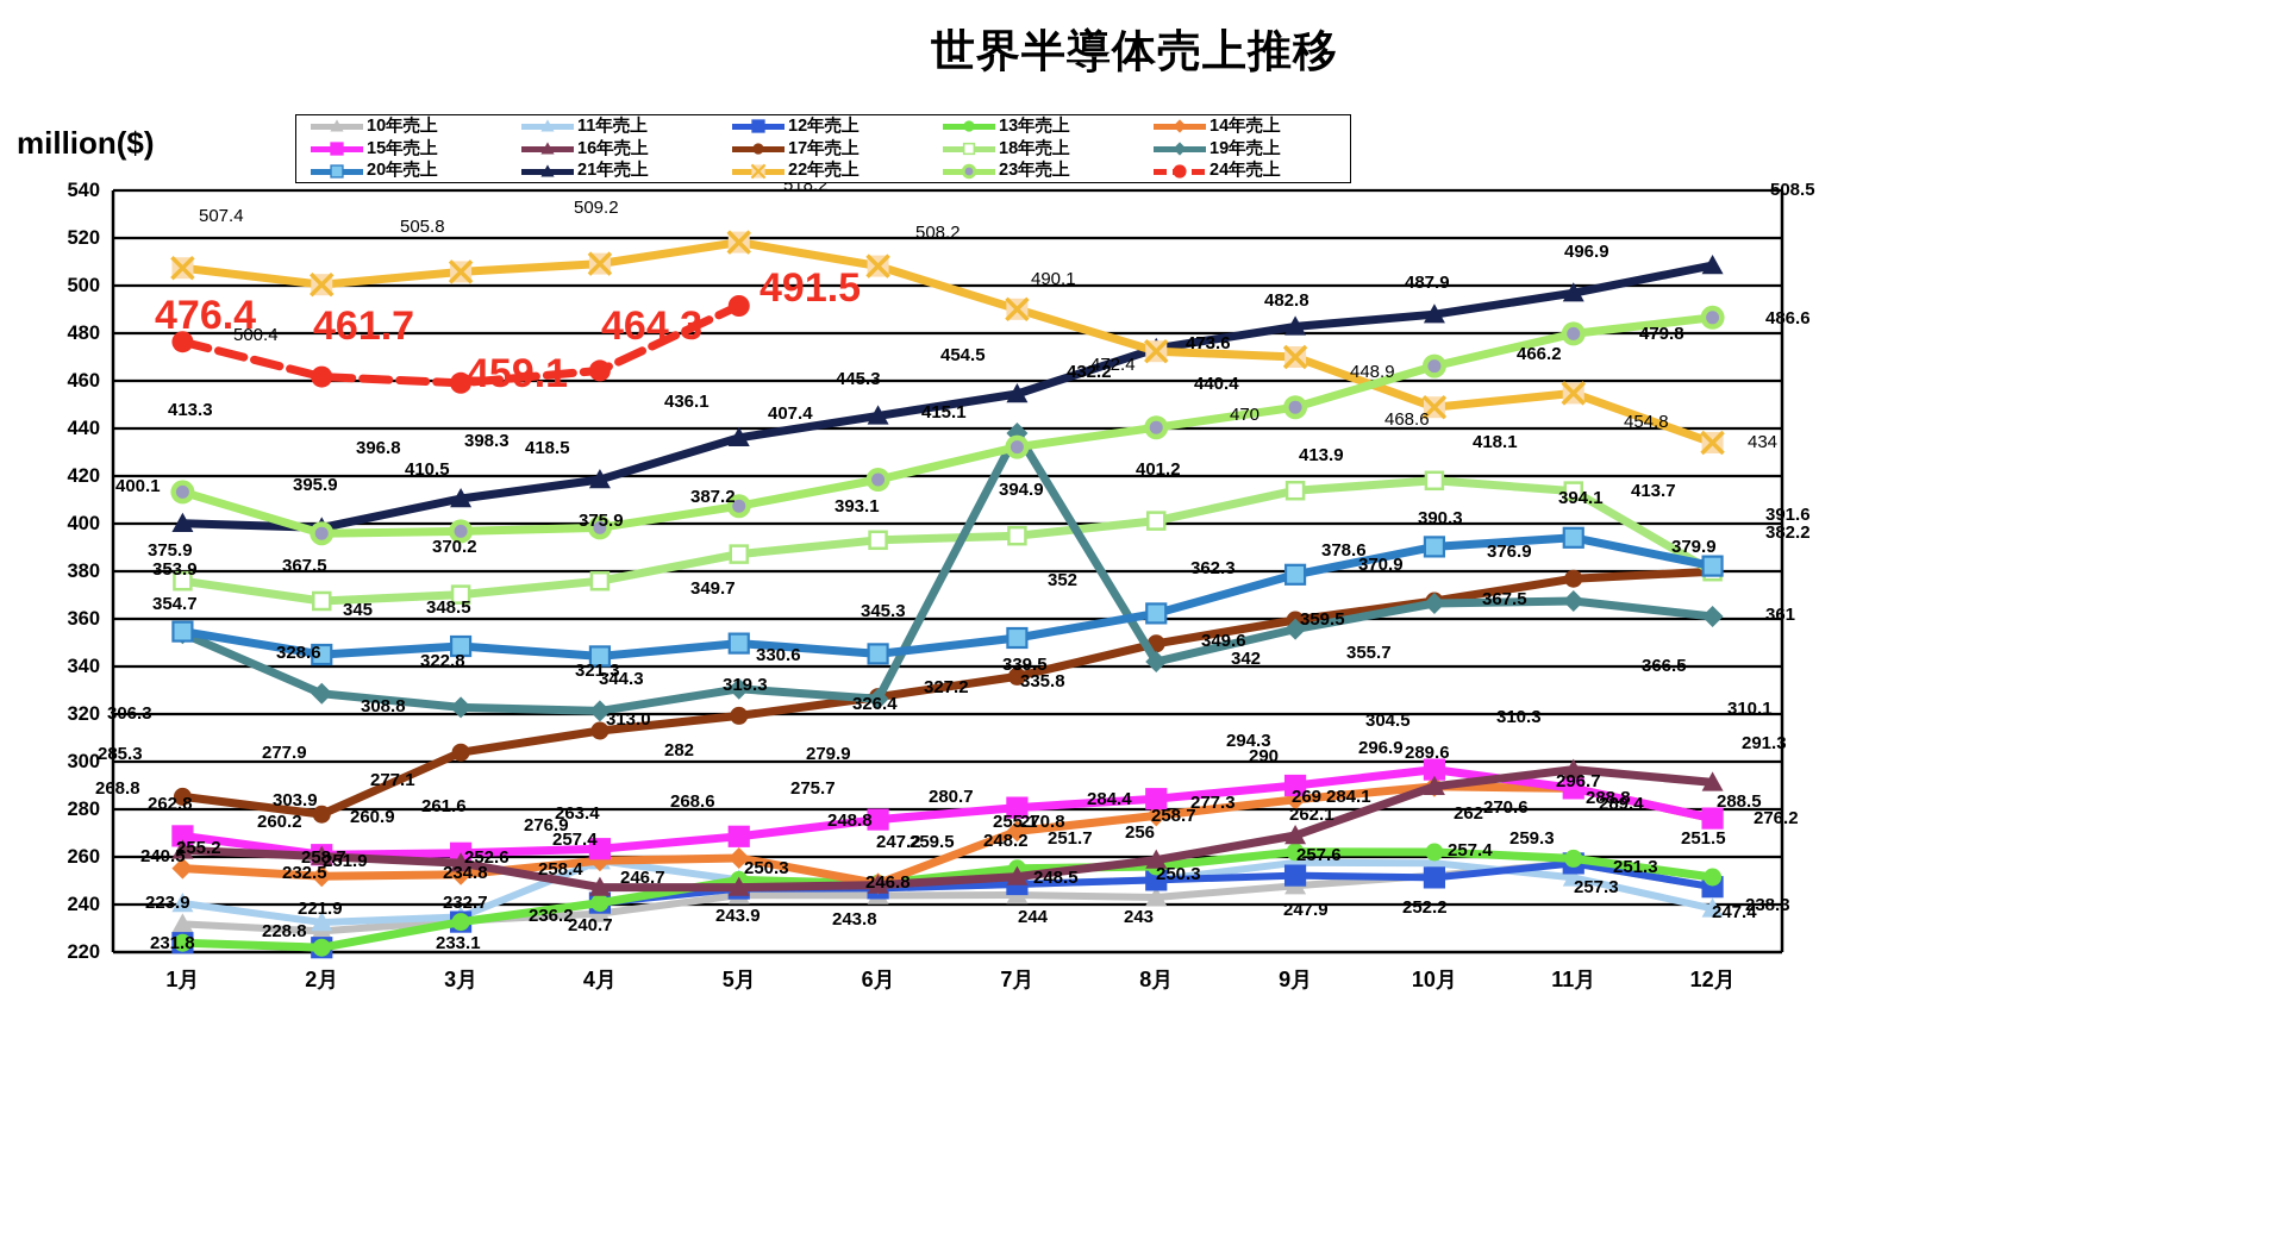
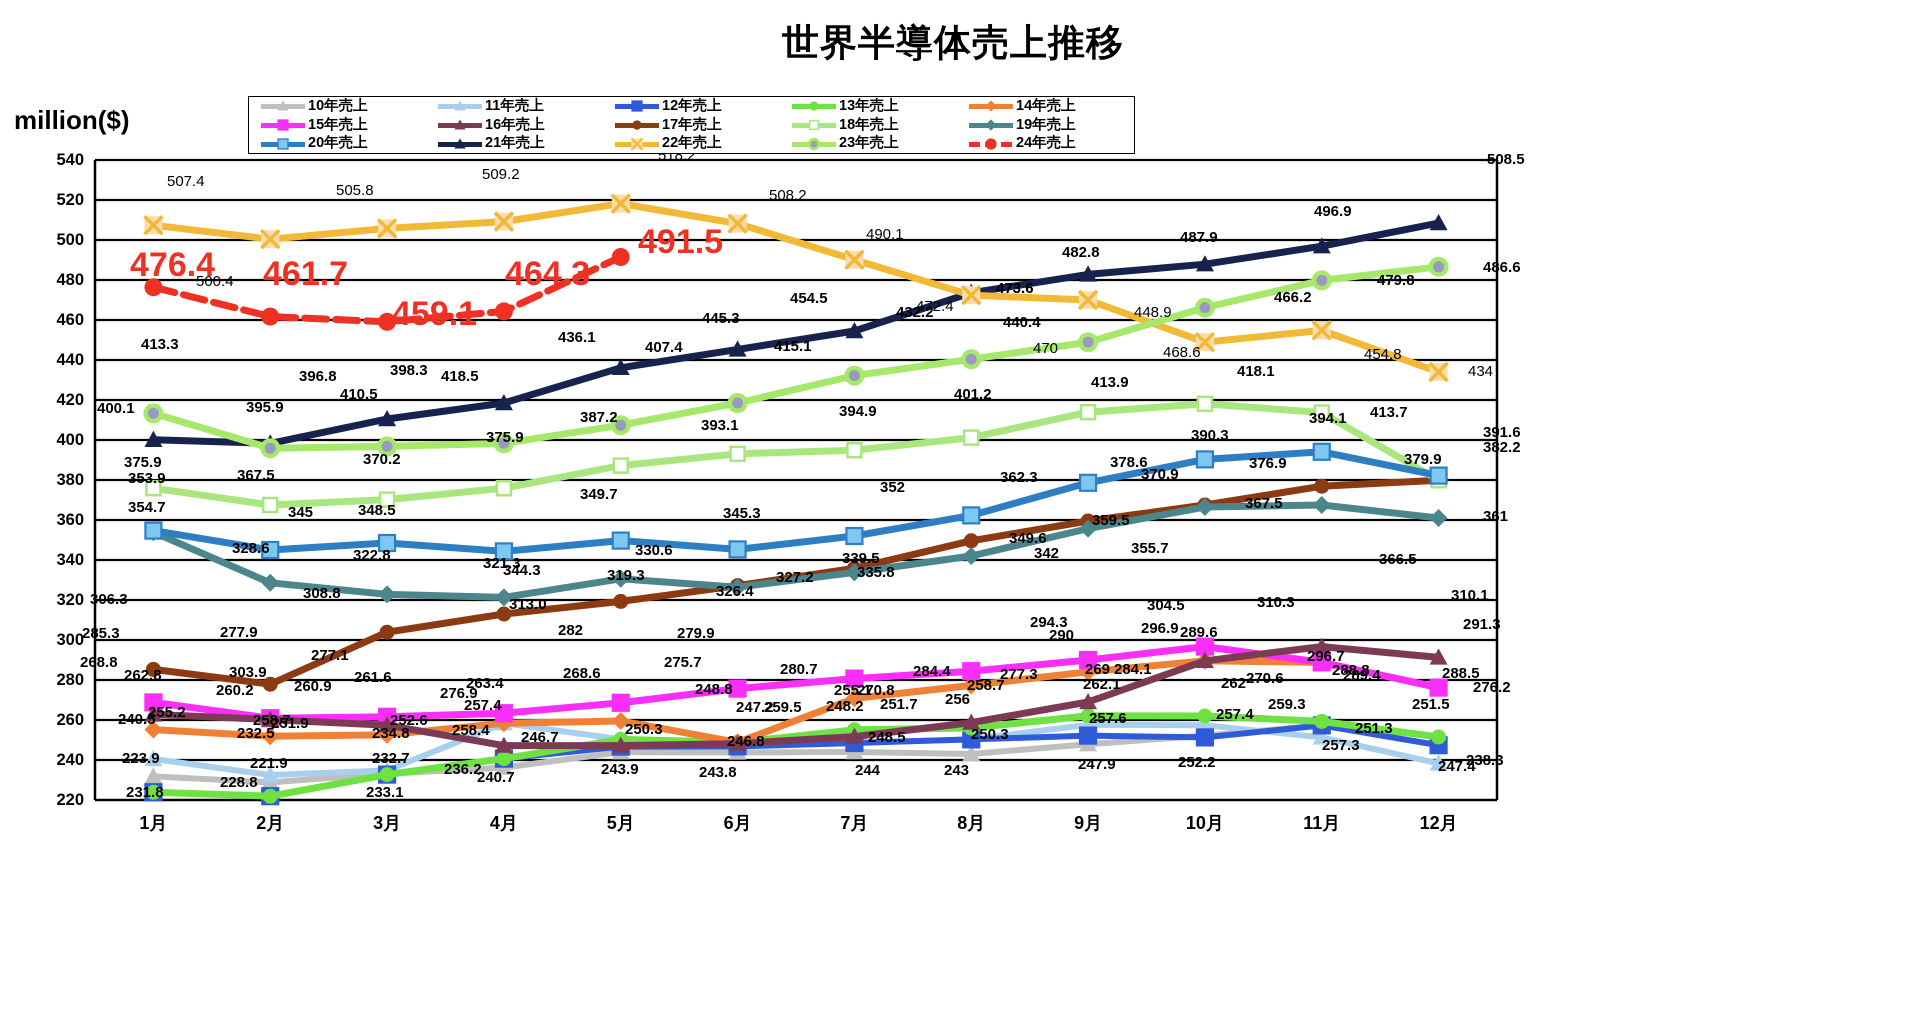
19年売上/7月: 438 -> 334
